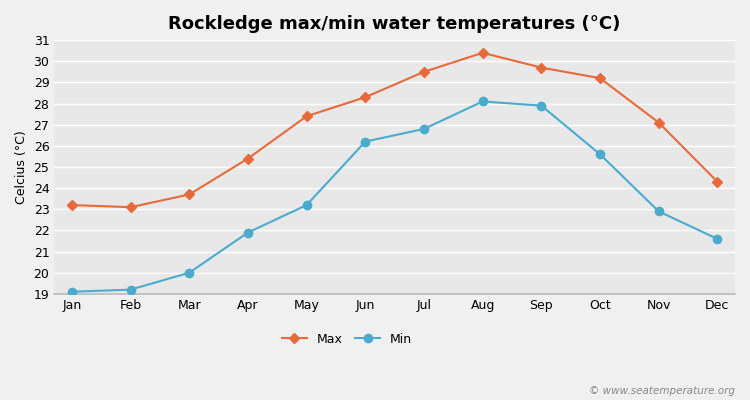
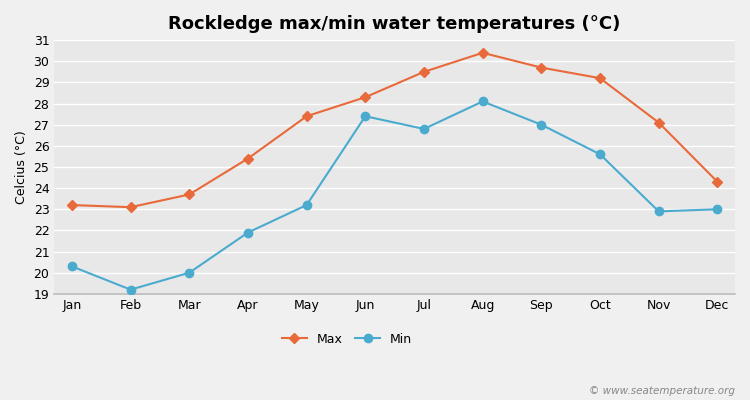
Min/Jan: 19.1 -> 20.3
Min/Jun: 26.2 -> 27.4
Min/Sep: 27.9 -> 27.0
Min/Dec: 21.6 -> 23.0
